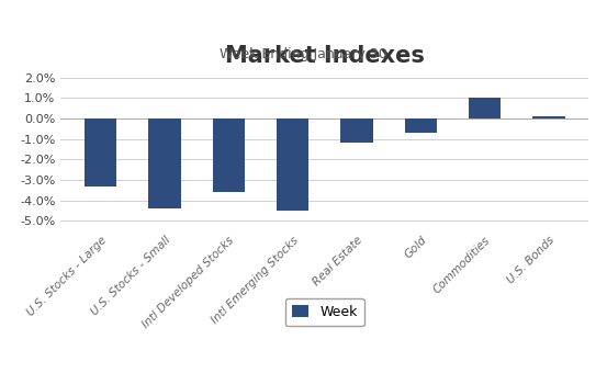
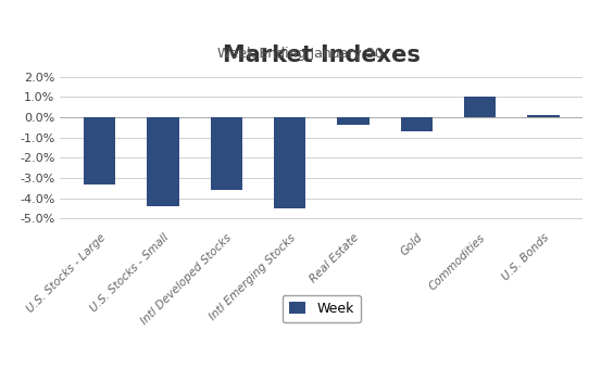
Real Estate: -1.2% -> -0.4%
